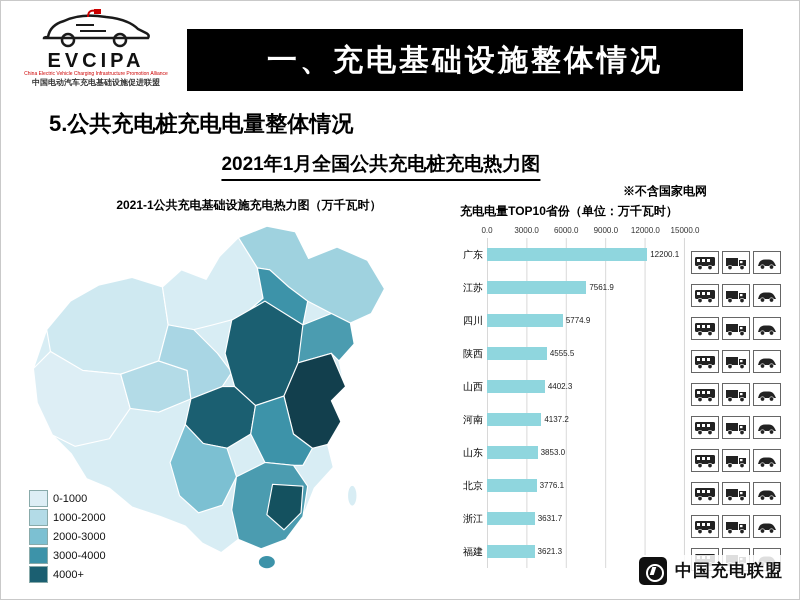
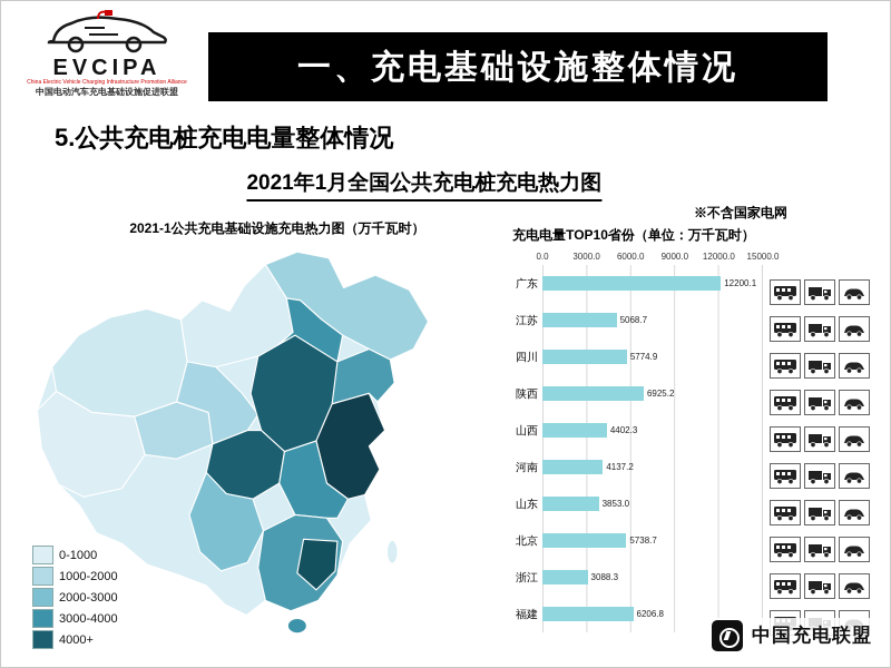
江苏: 7561.9 -> 5068.7
陕西: 4555.5 -> 6925.2
北京: 3776.1 -> 5738.7
浙江: 3631.7 -> 3088.3
福建: 3621.3 -> 6206.8
